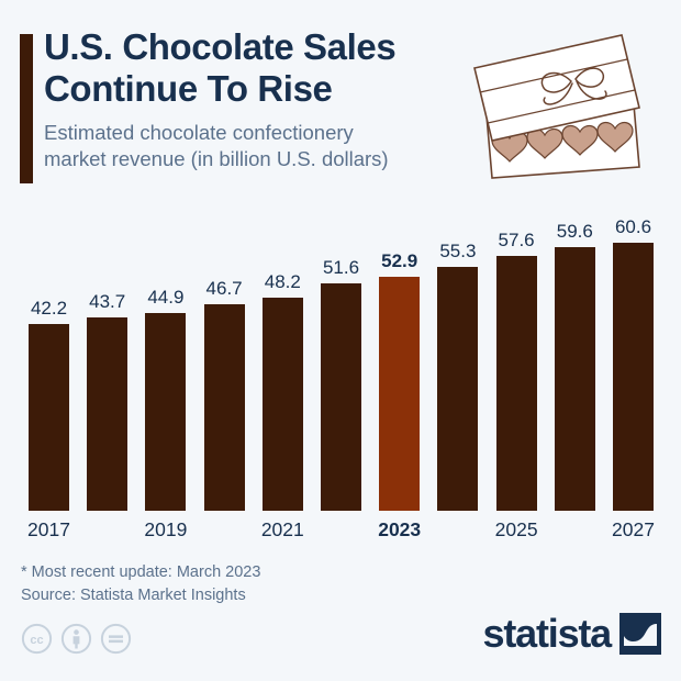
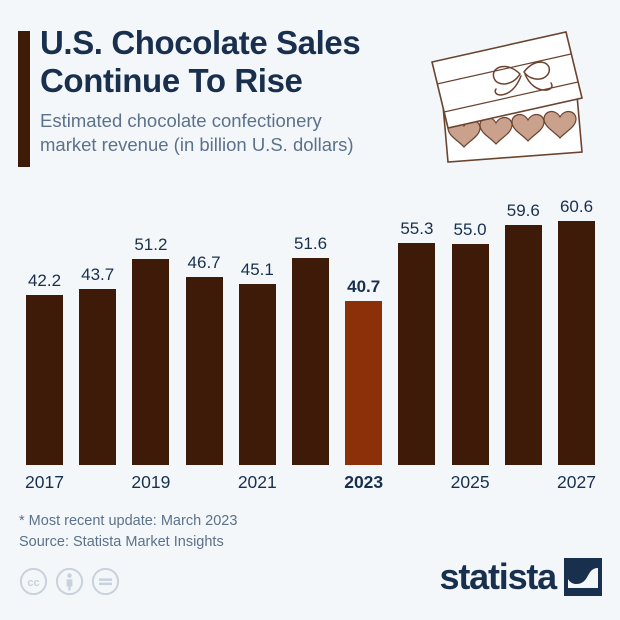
2019: 44.9 -> 51.2
2021: 48.2 -> 45.1
2023: 52.9 -> 40.7
2025: 57.6 -> 55.0
